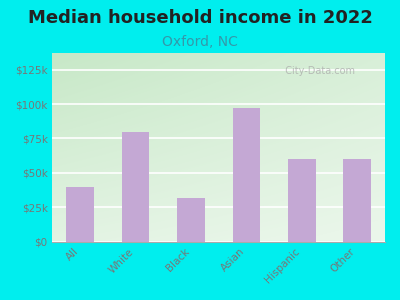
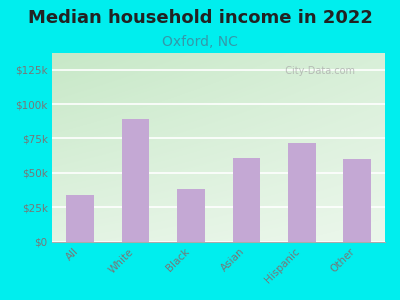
All: $40k -> $34k
White: $80k -> $89k
Black: $32k -> $38k
Asian: $97k -> $61k
Hispanic: $60k -> $72k
